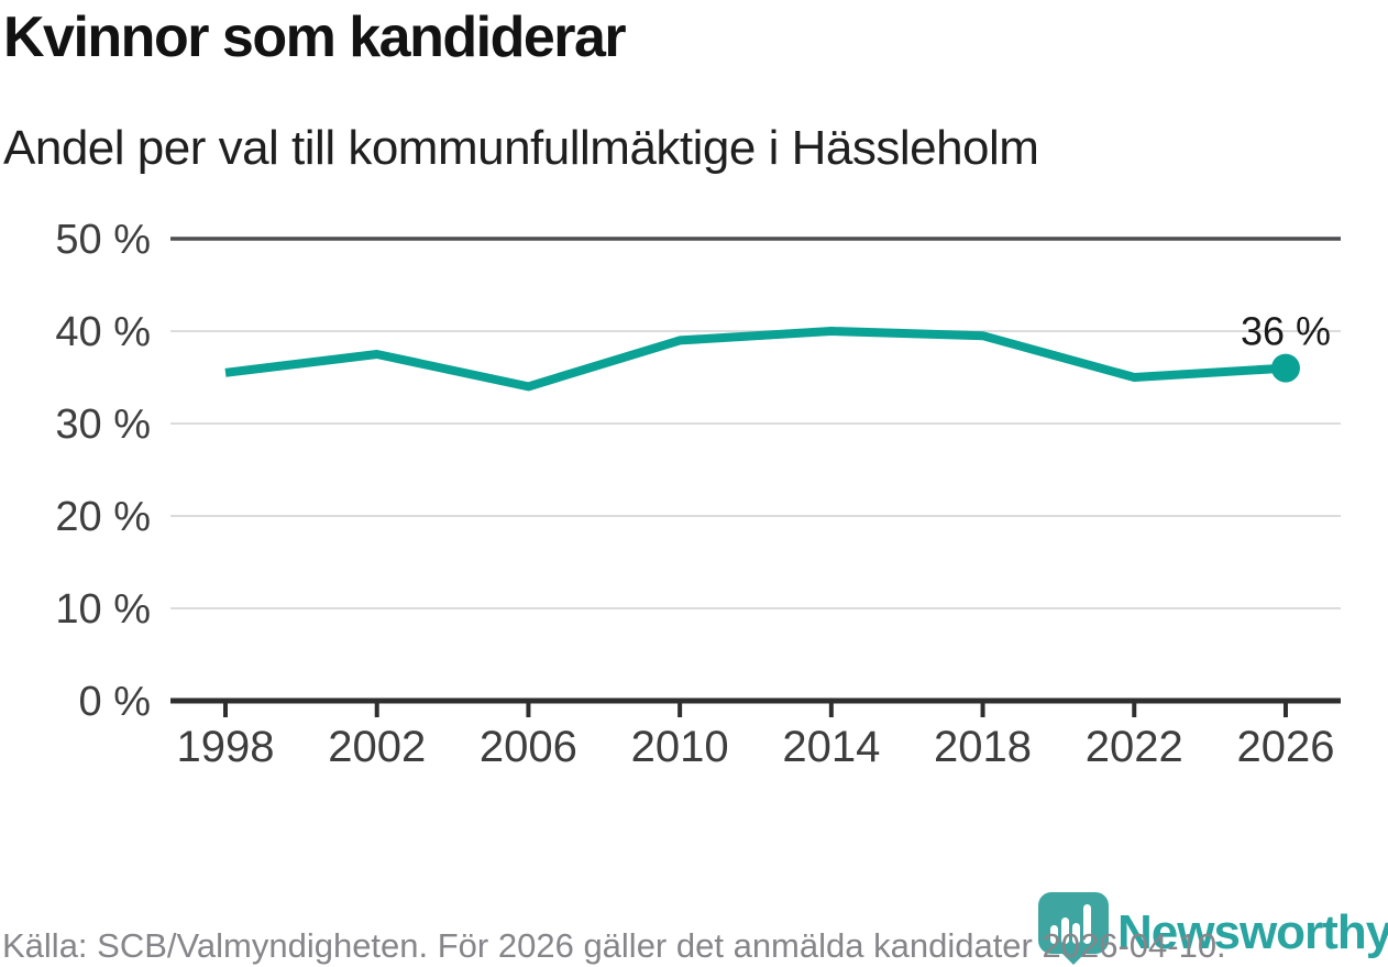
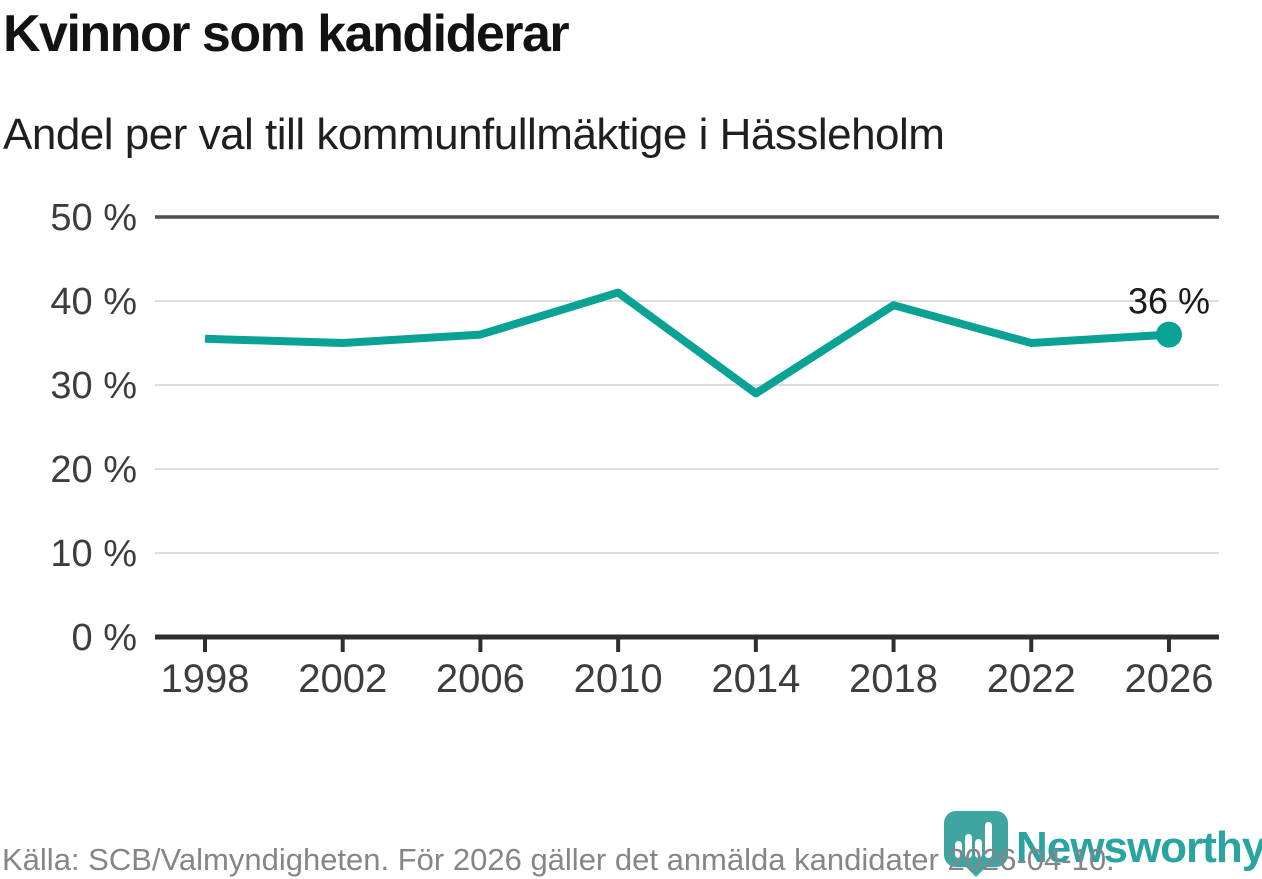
2002: 38% -> 35%
2006: 34% -> 36%
2010: 39% -> 41%
2014: 40% -> 29%
